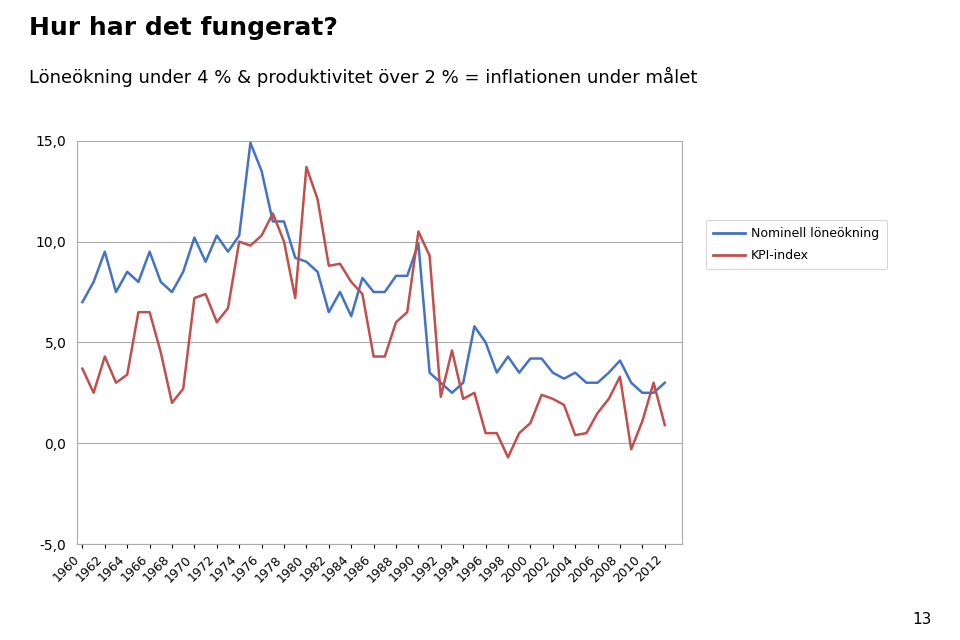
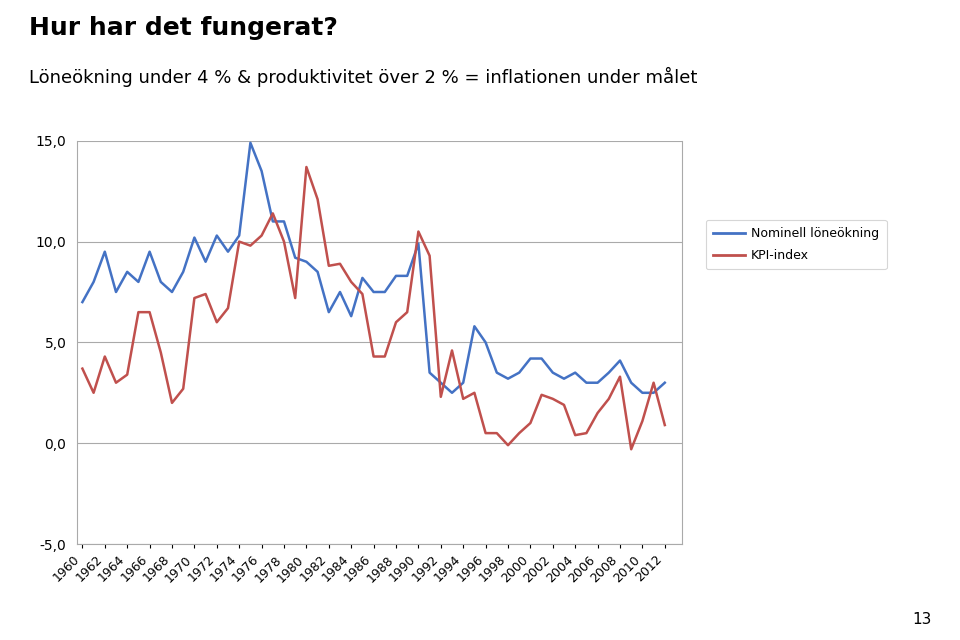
Nominell löneökning/1998: 4,3 -> 3,2
KPI-index/1998: -0,7 -> -0,1
